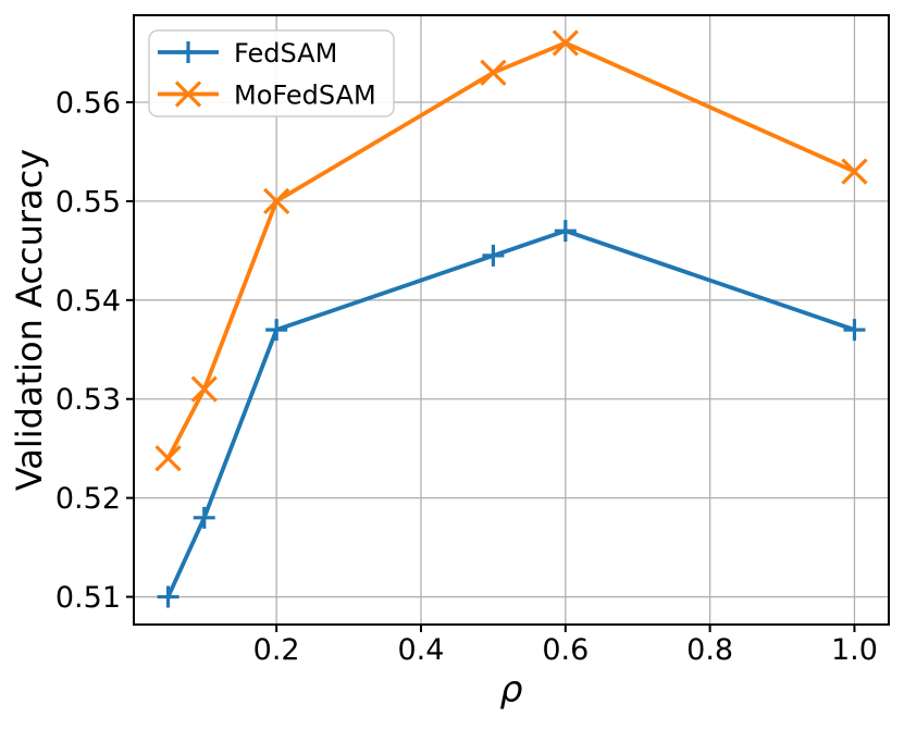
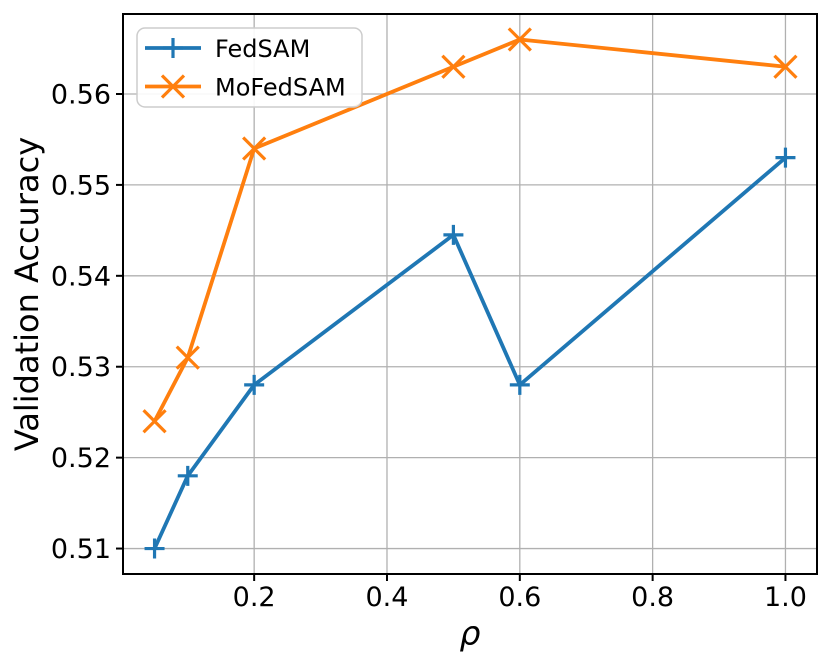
FedSAM/0.2: 0.537 -> 0.528
MoFedSAM/0.2: 0.550 -> 0.554
FedSAM/0.6: 0.547 -> 0.528
FedSAM/1.0: 0.537 -> 0.553
MoFedSAM/1.0: 0.553 -> 0.563
